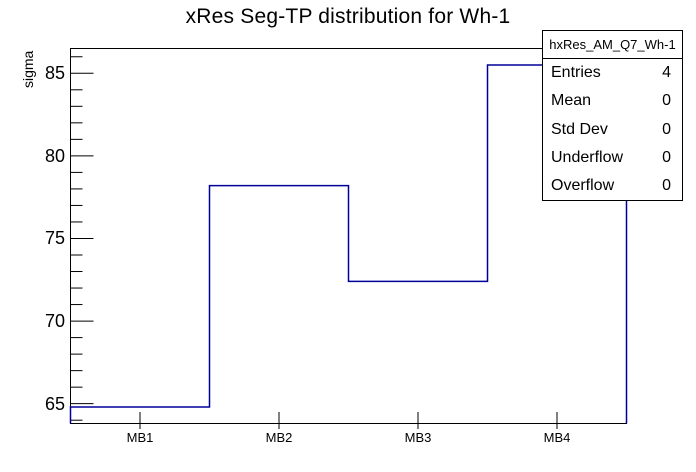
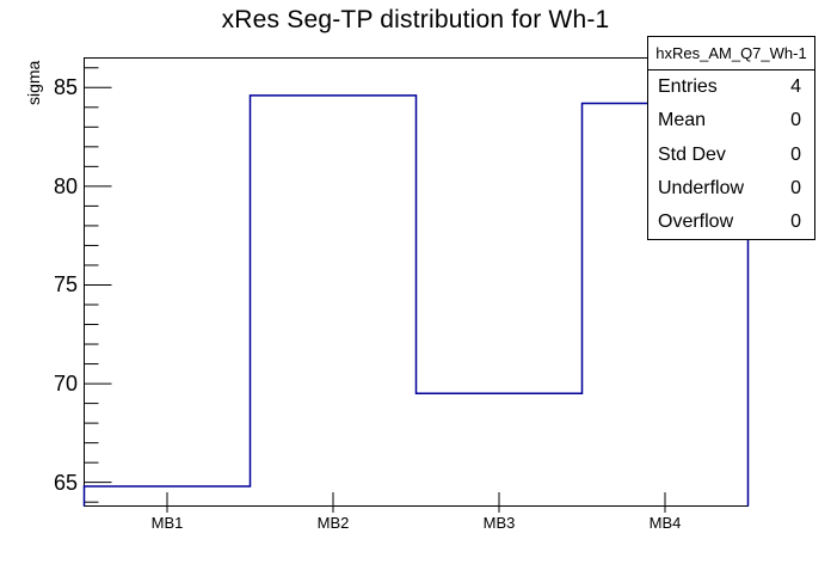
MB2: 78.2 -> 84.6
MB3: 72.4 -> 69.5
MB4: 85.5 -> 84.2
